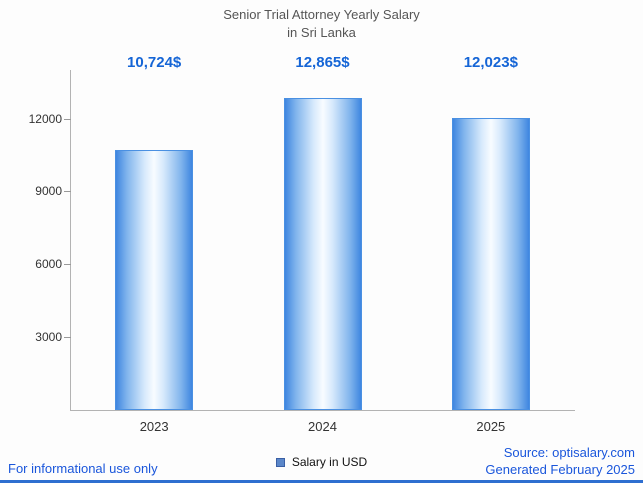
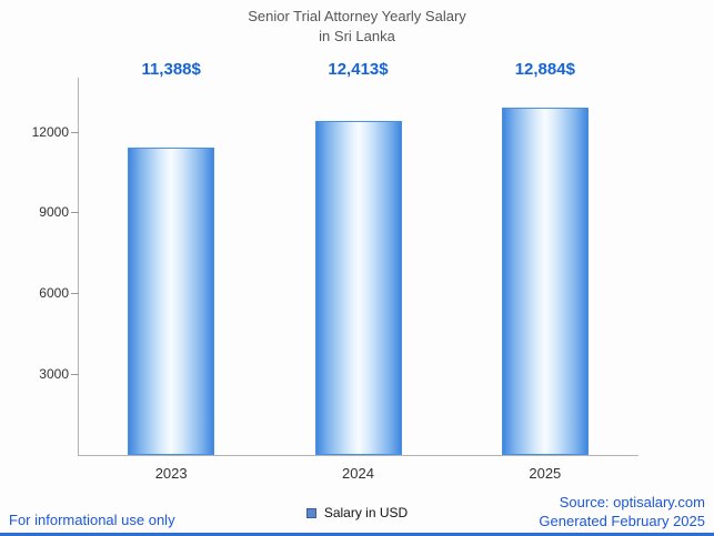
2023: 10,724 -> 11,388
2024: 12,865 -> 12,413
2025: 12,023 -> 12,884
